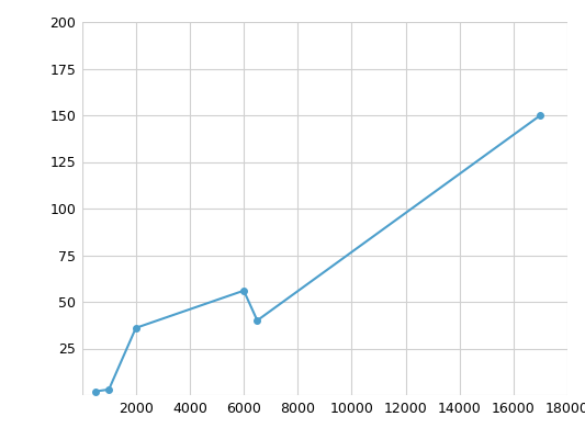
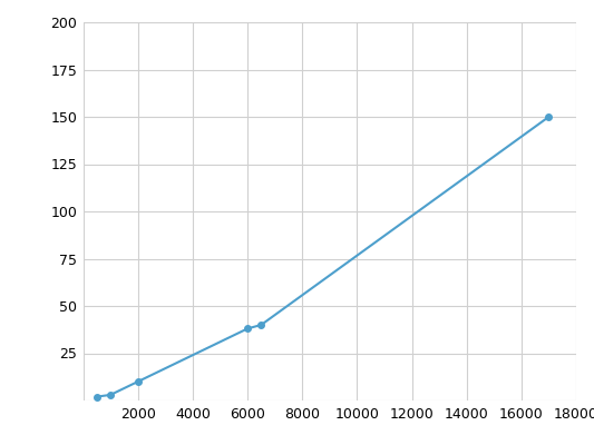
2000: 36 -> 10
6000: 56 -> 38
